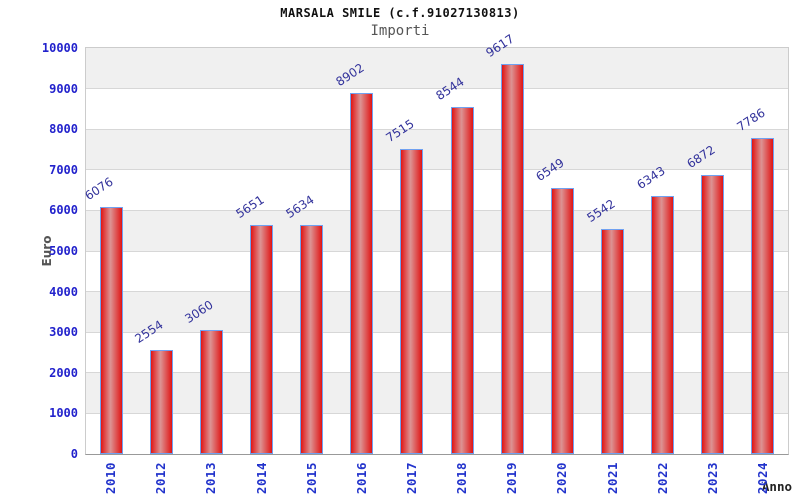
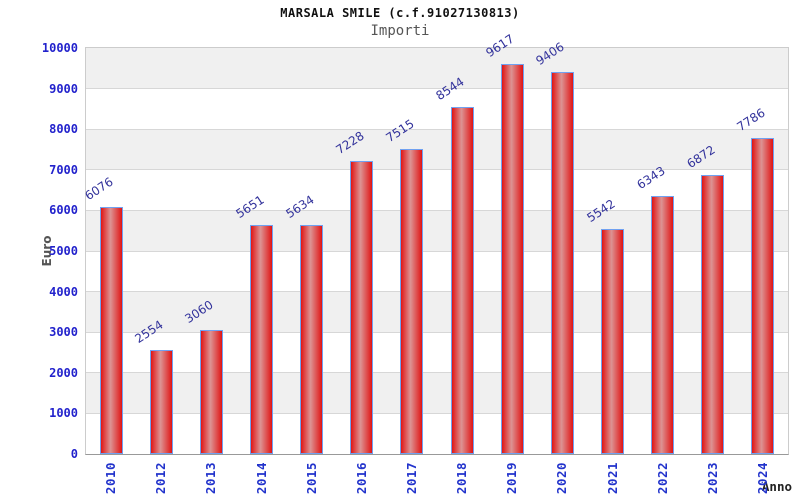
2016: 8902 -> 7228
2020: 6549 -> 9406
